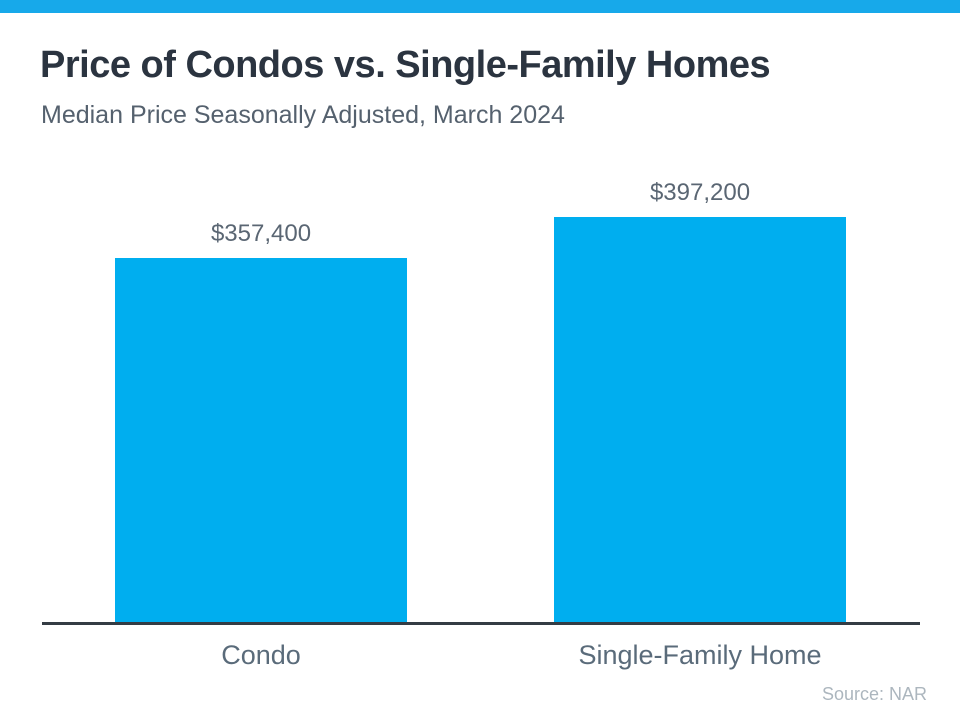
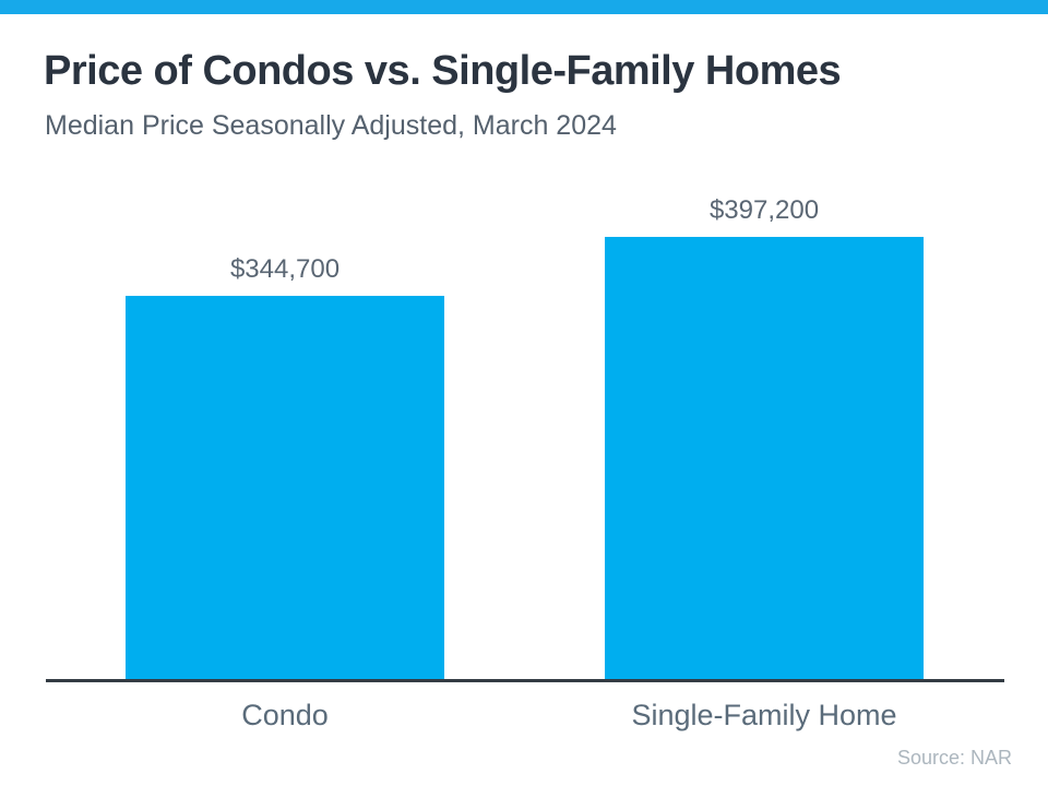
Condo: $357,400 -> $344,700
